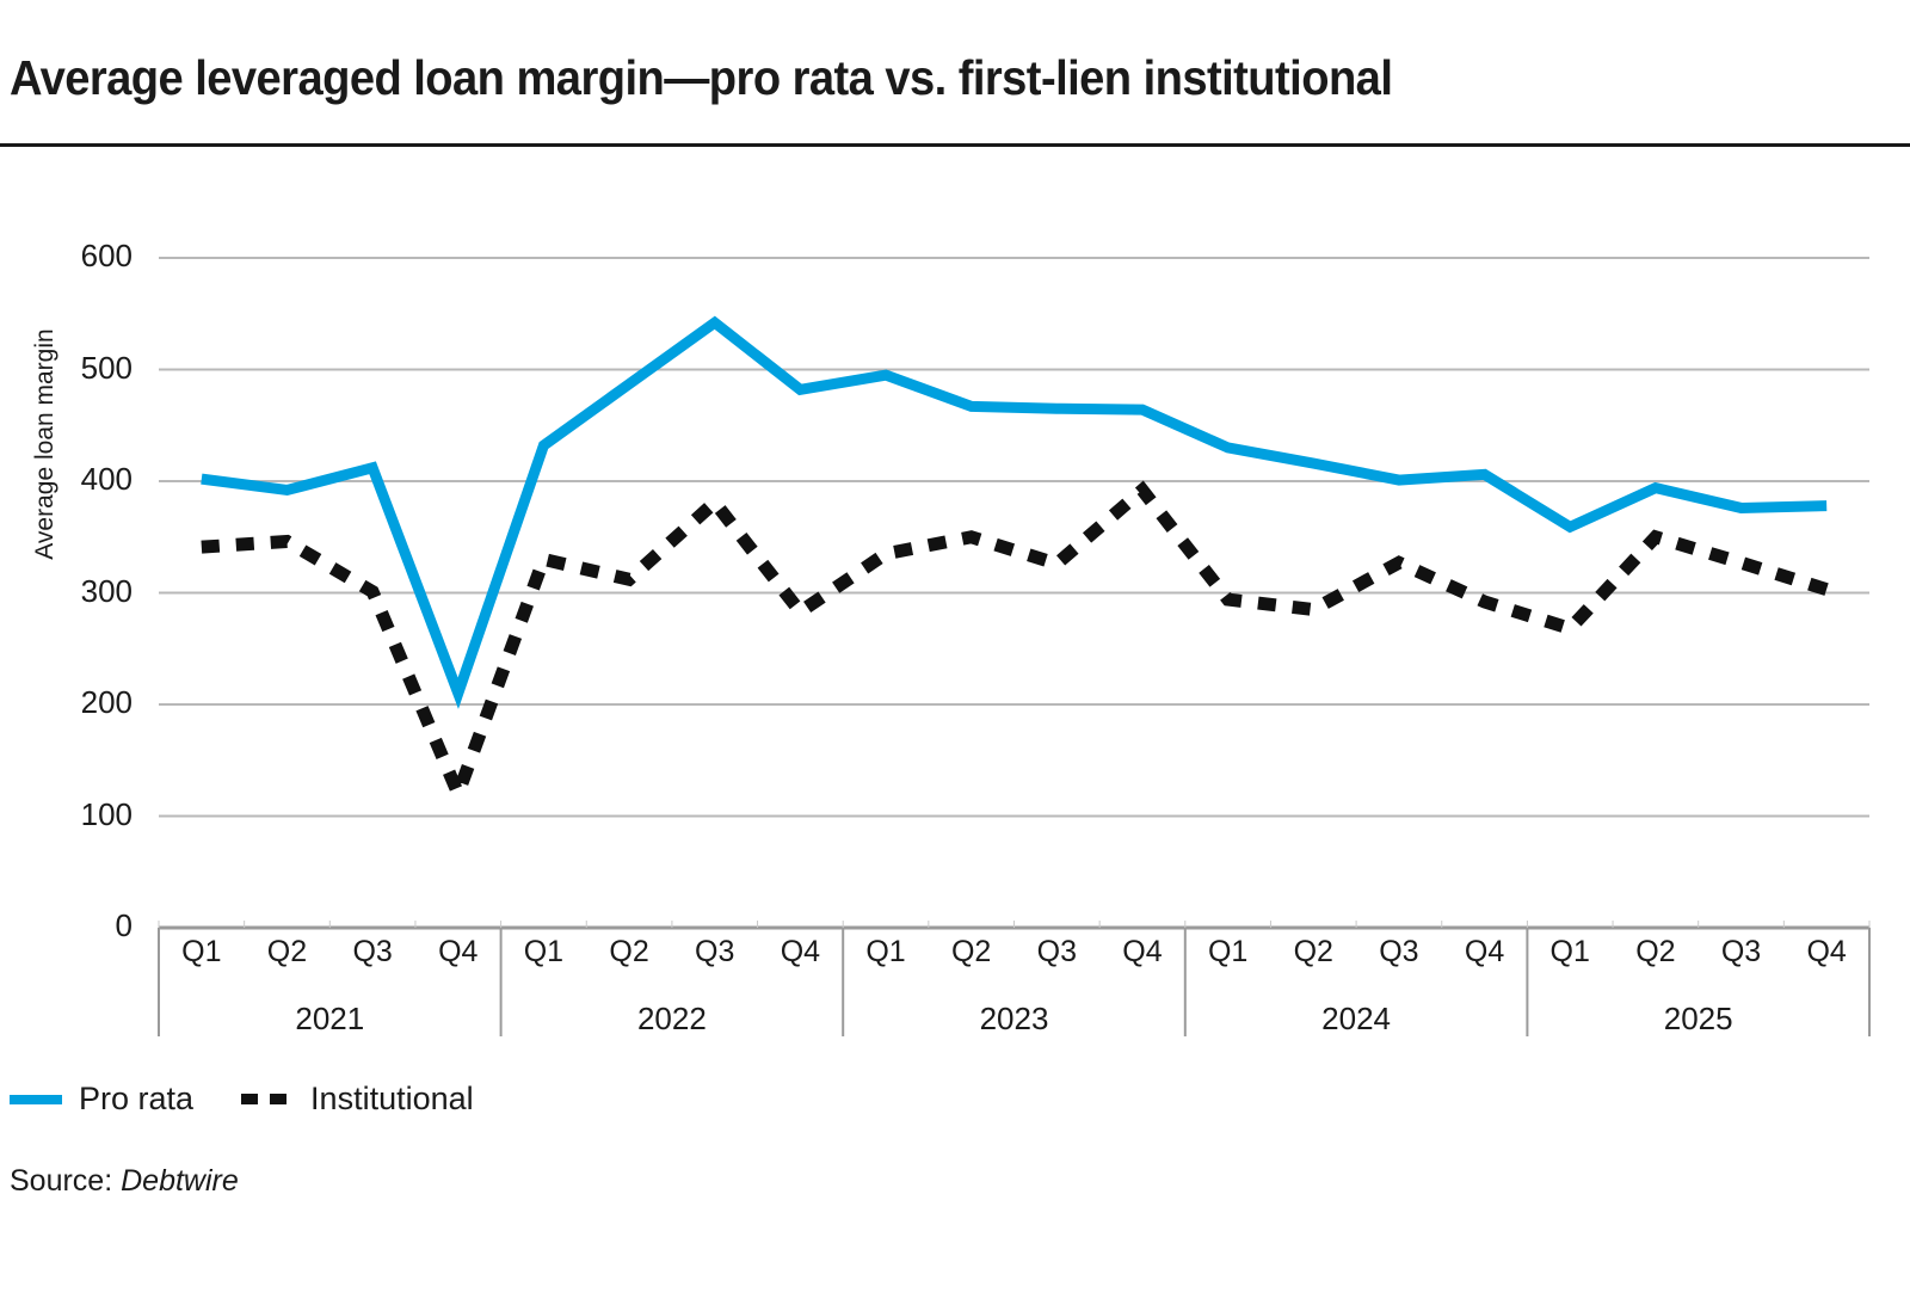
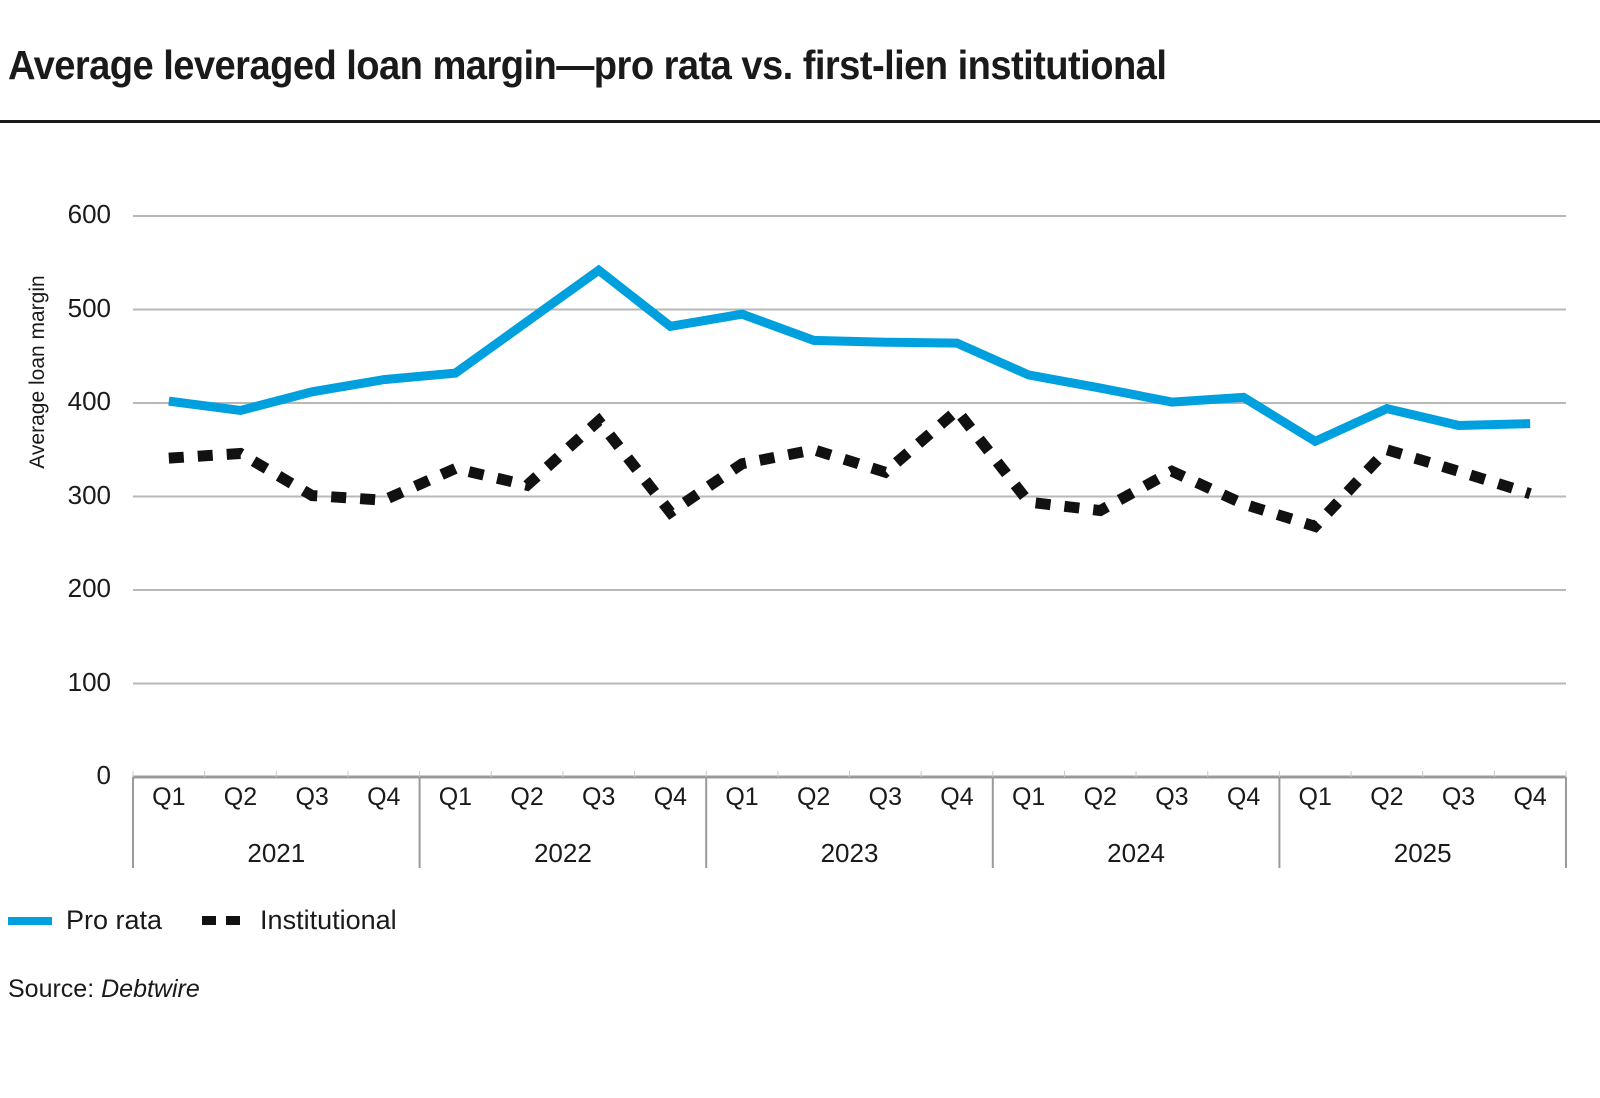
Pro rata/Q4 2021: 210 -> 420
Institutional/Q4 2021: 120 -> 300
